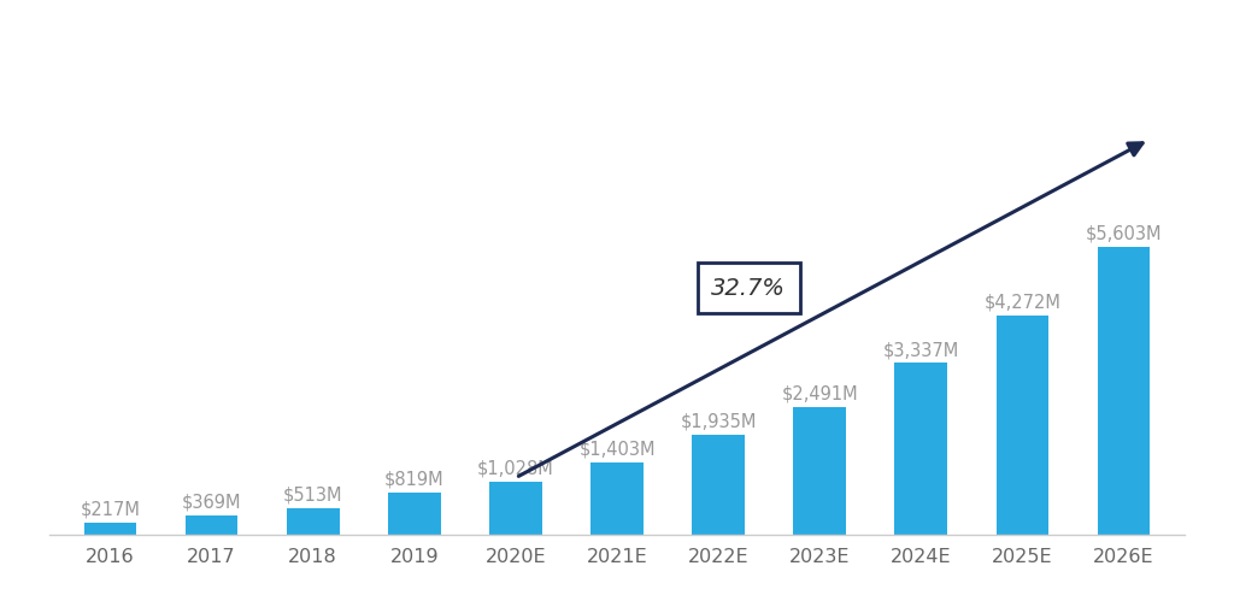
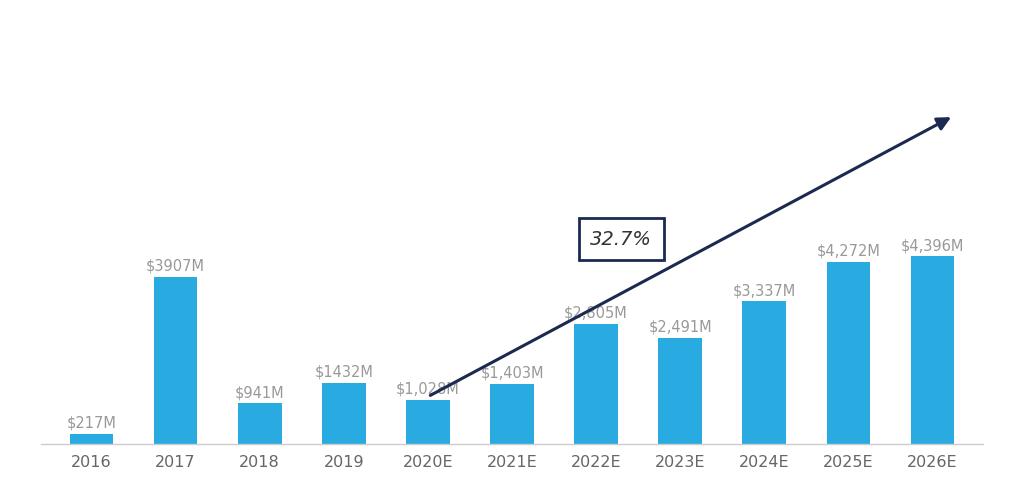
2017: $369M -> $3907M
2018: $513M -> $941M
2019: $819M -> $1432M
2022E: $1,935M -> $2,805M
2026E: $5,603M -> $4,396M
